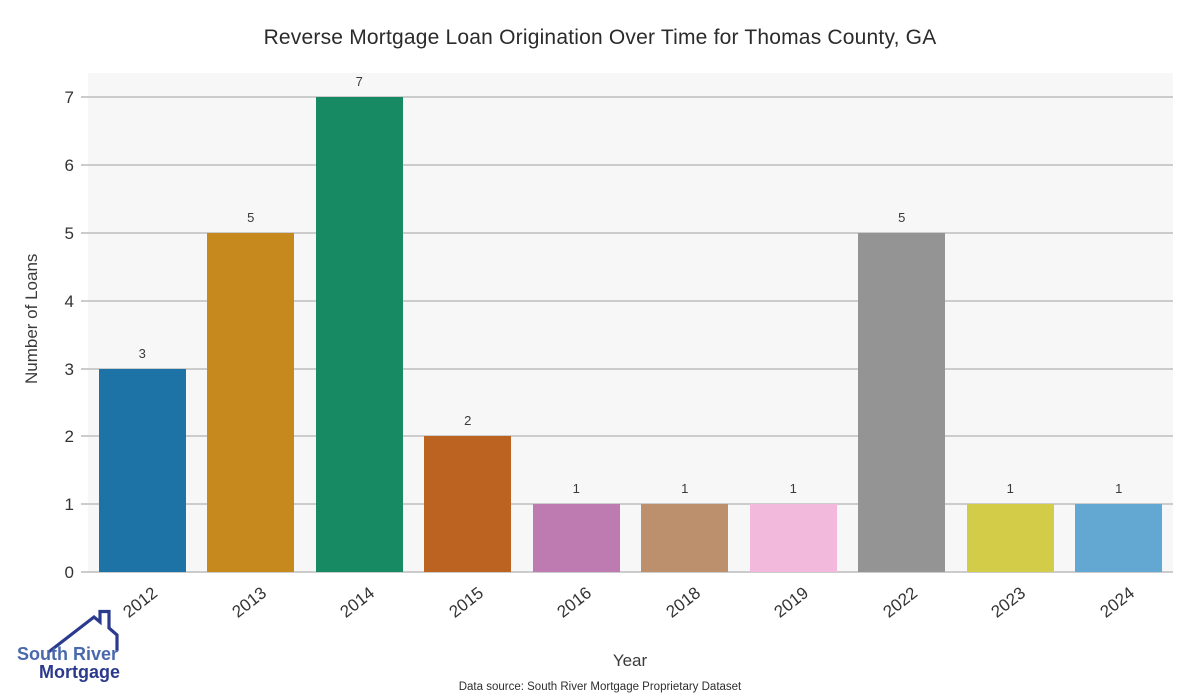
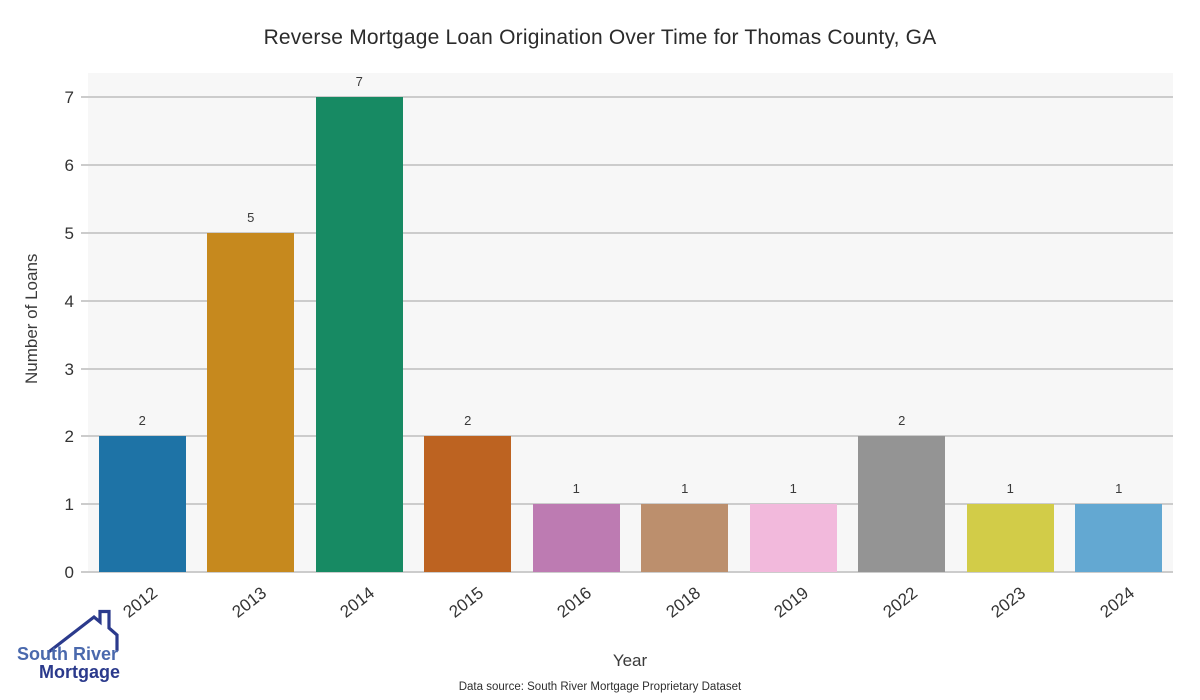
2012: 3 -> 2
2022: 5 -> 2
